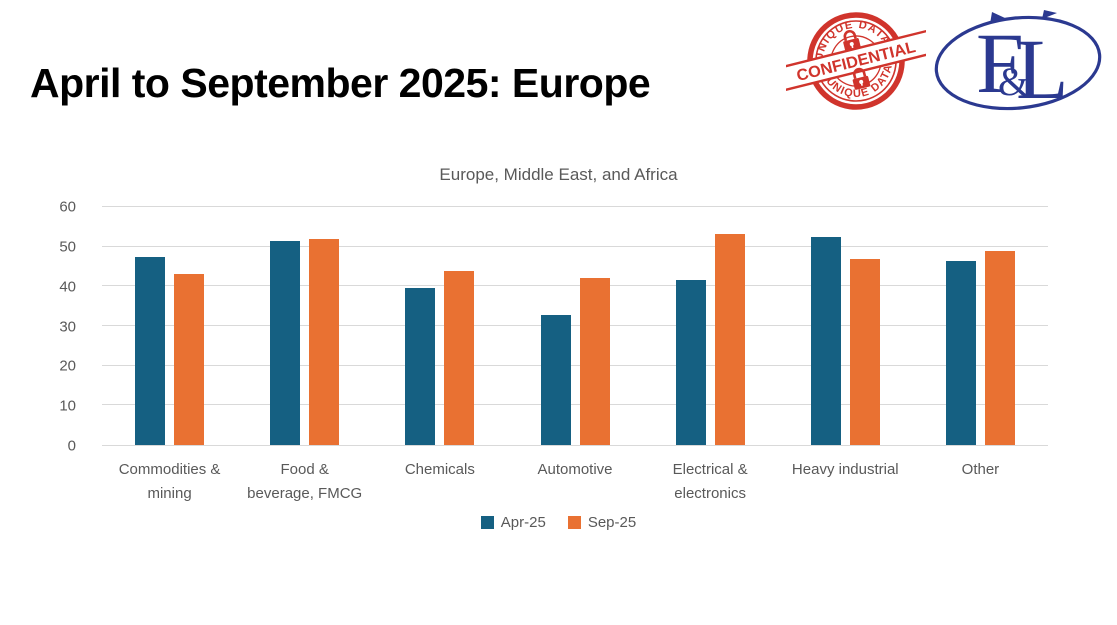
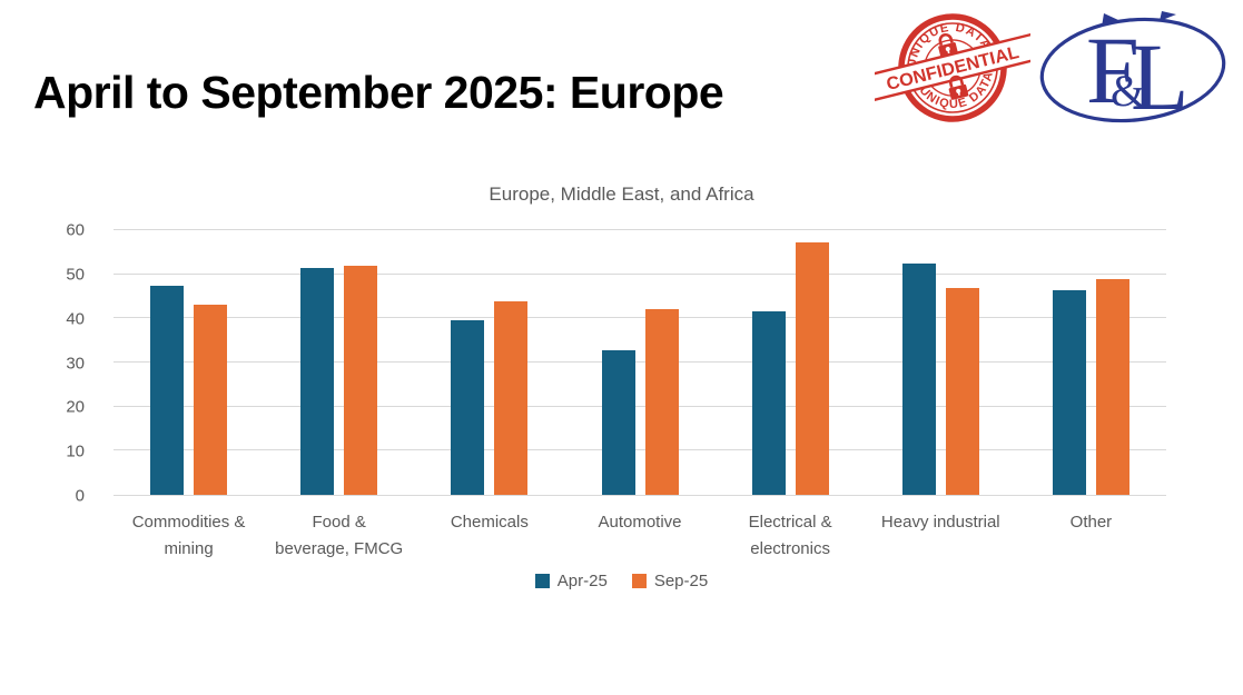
Sep-25/Electrical & electronics: 53 -> 57
